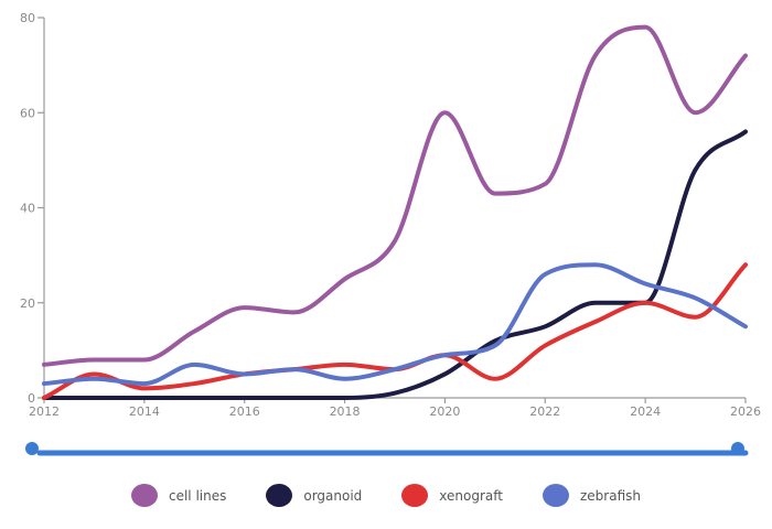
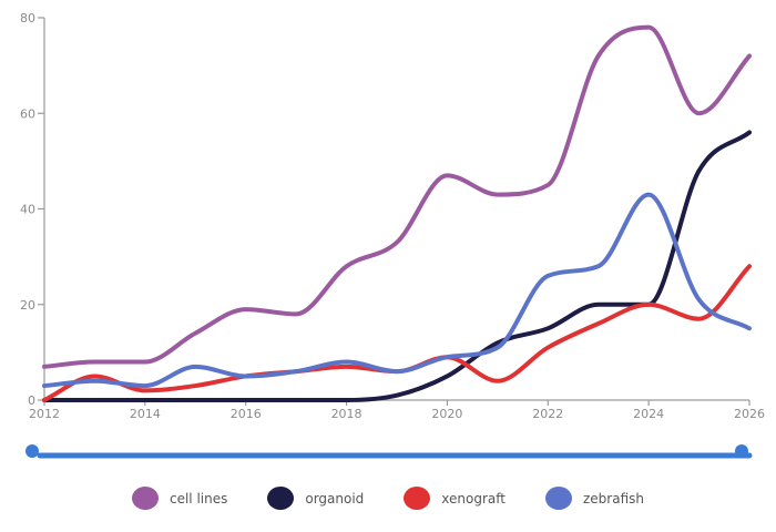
cell lines/2018: 25 -> 28
zebrafish/2018: 4 -> 8
cell lines/2020: 60 -> 47
zebrafish/2024: 24 -> 43
